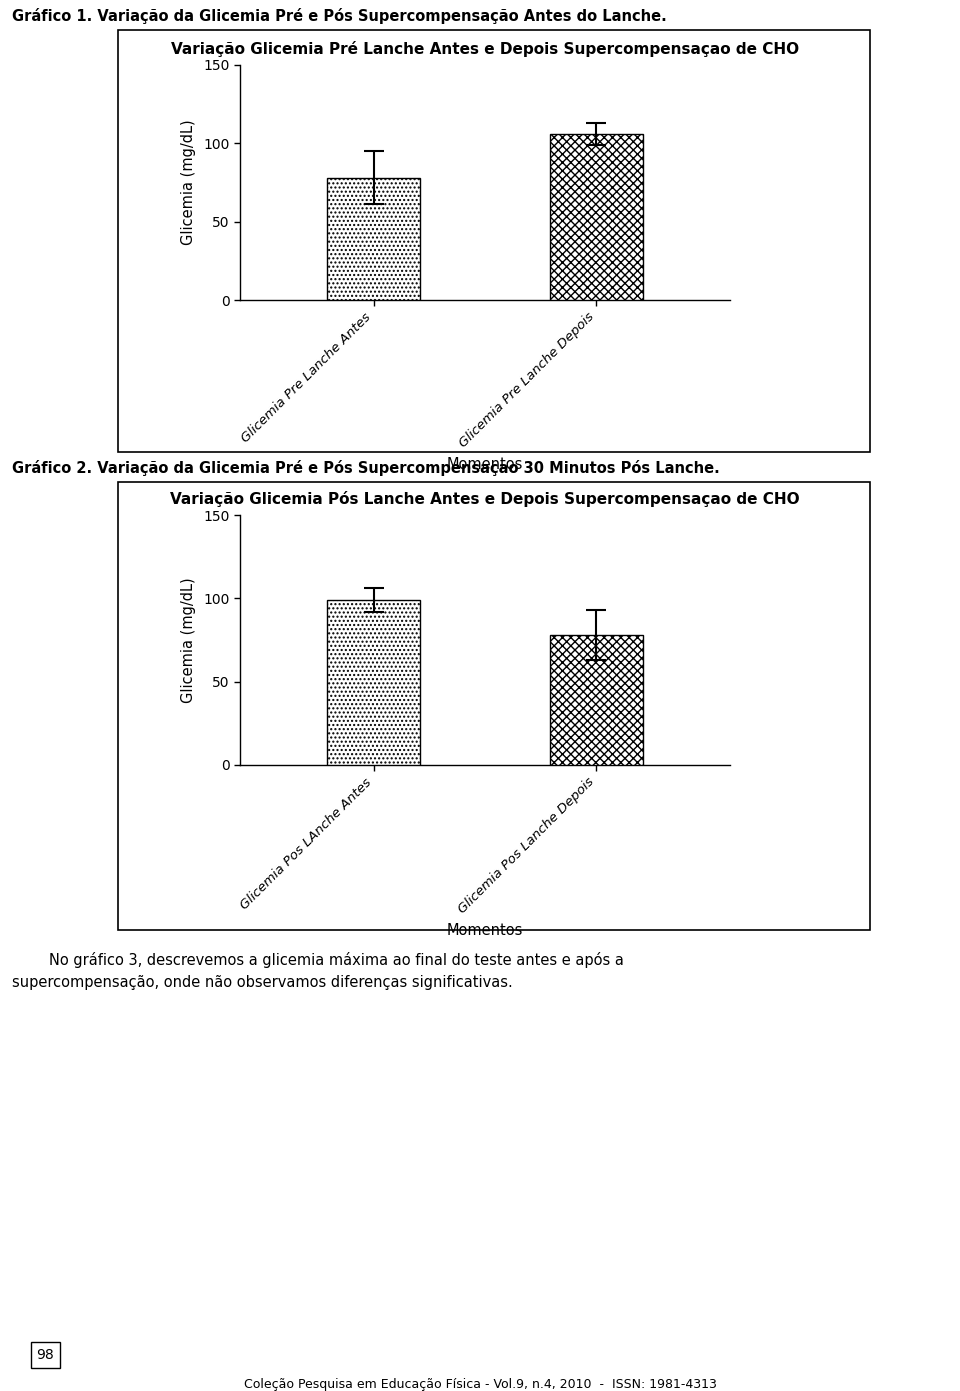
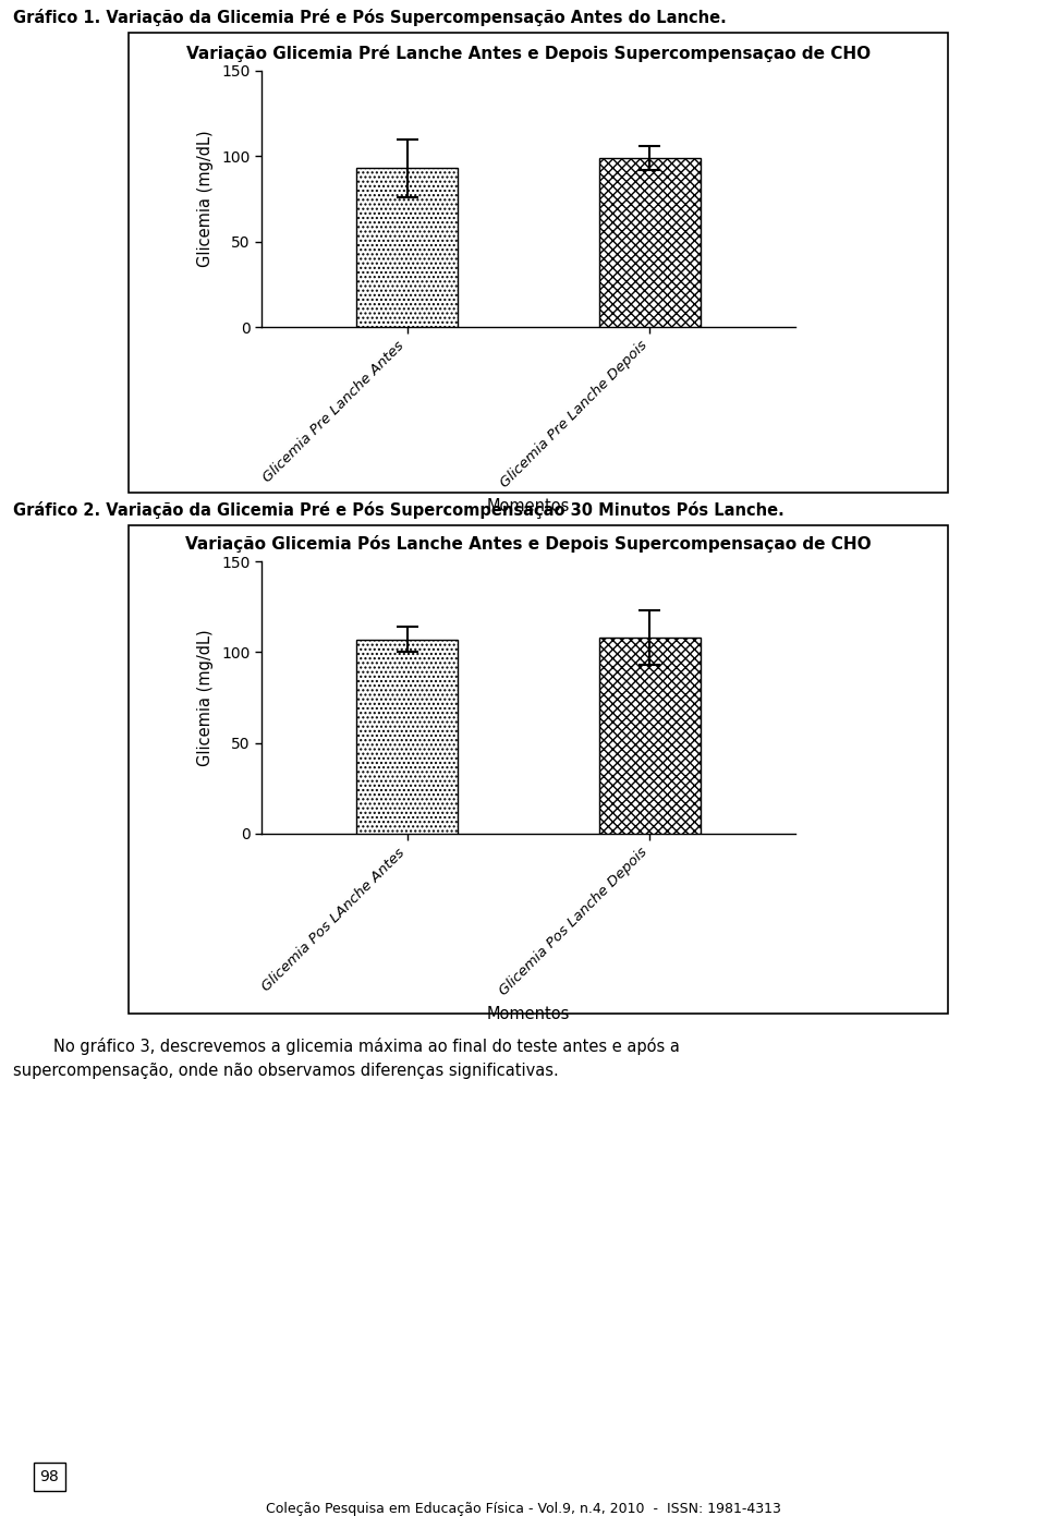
Glicemia Pre Lanche Antes: 78 -> 93
Glicemia Pre Lanche Depois: 106 -> 99
Glicemia Pos LAnche Antes: 99 -> 107
Glicemia Pos Lanche Depois: 78 -> 108
